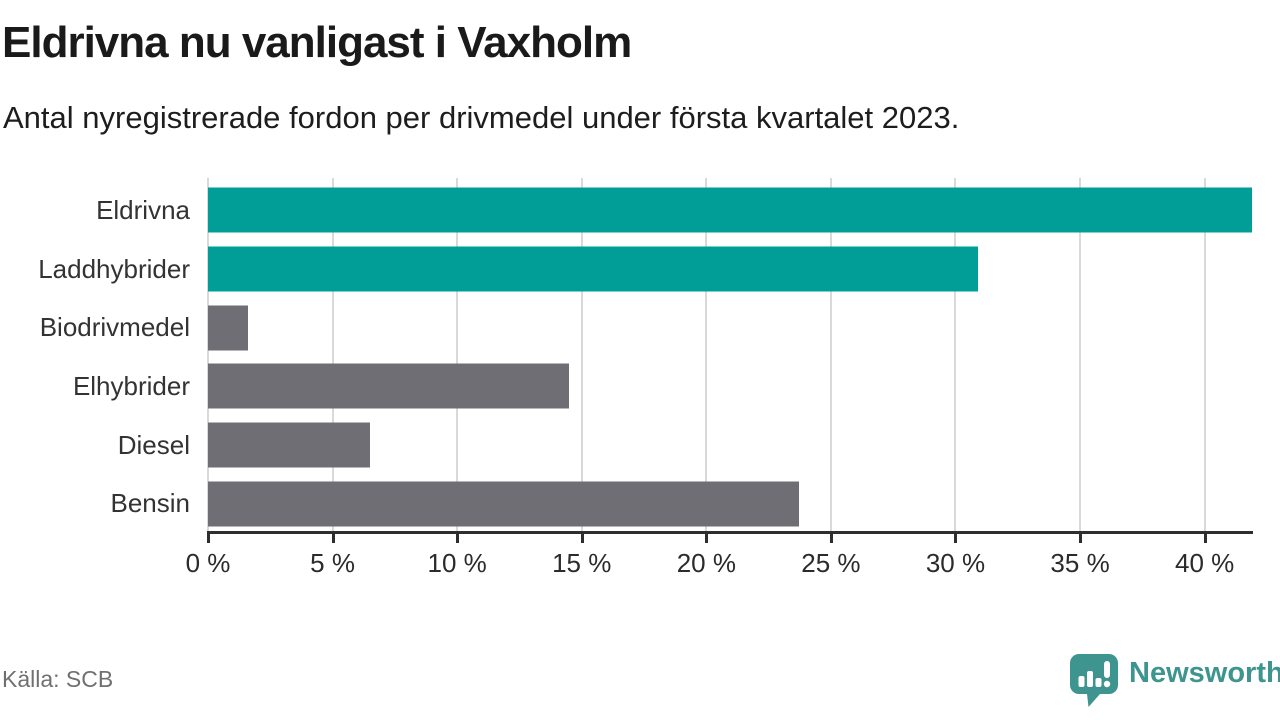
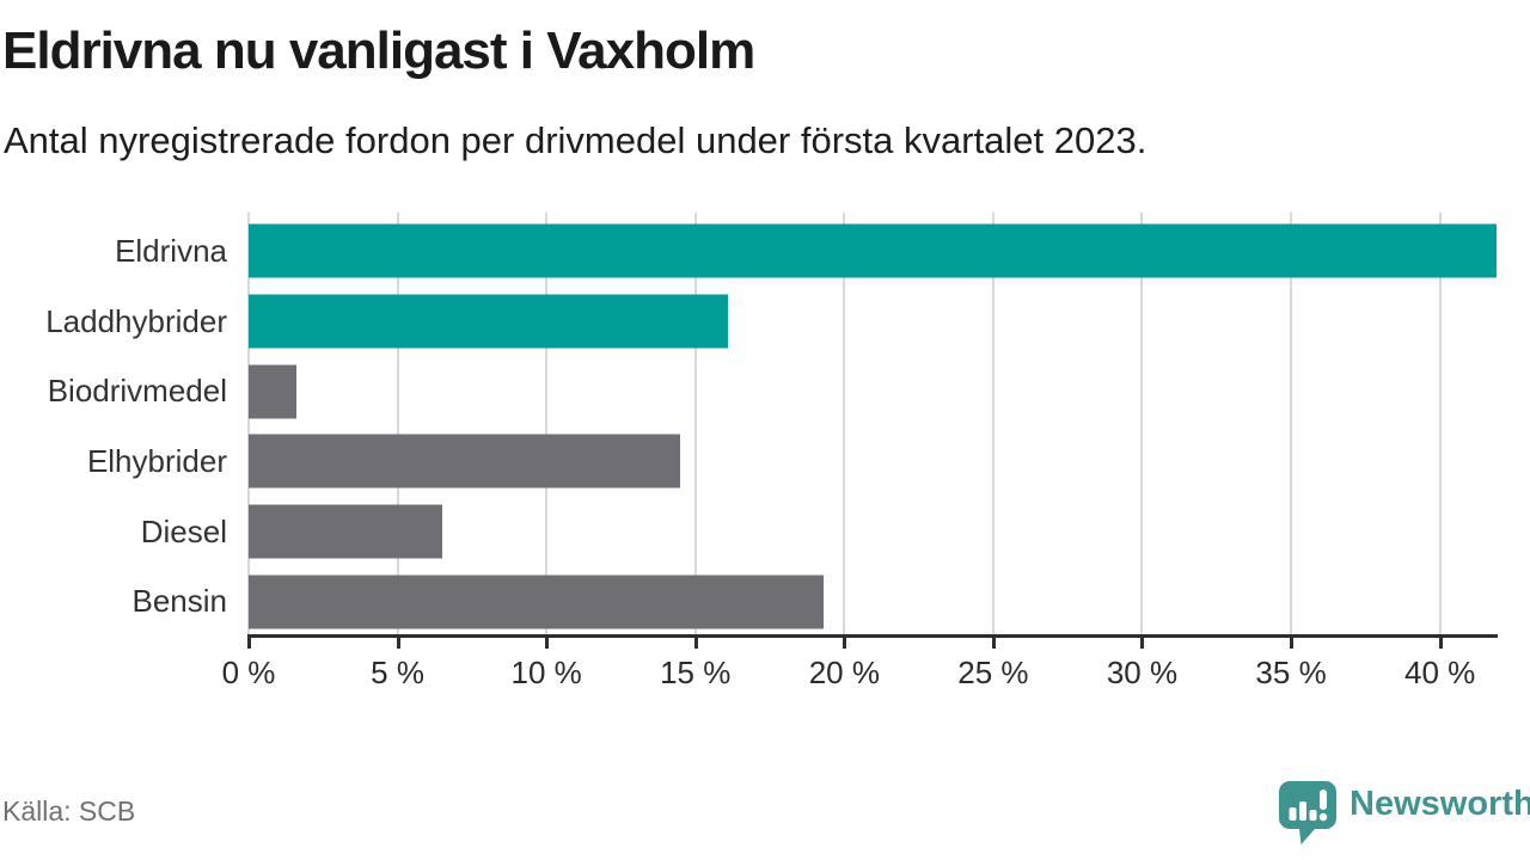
Laddhybrider: 30.9% -> 16.1%
Bensin: 23.7% -> 19.3%
